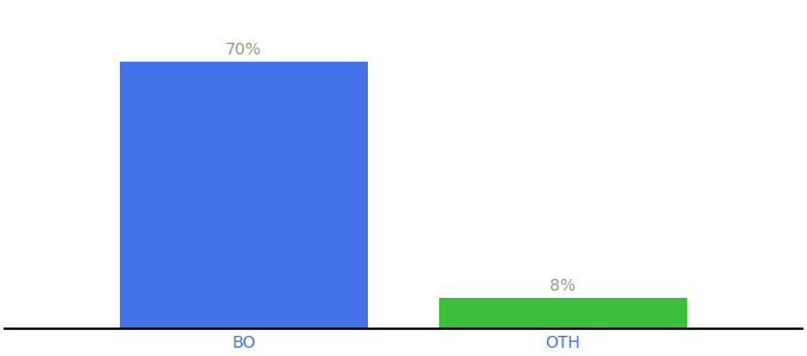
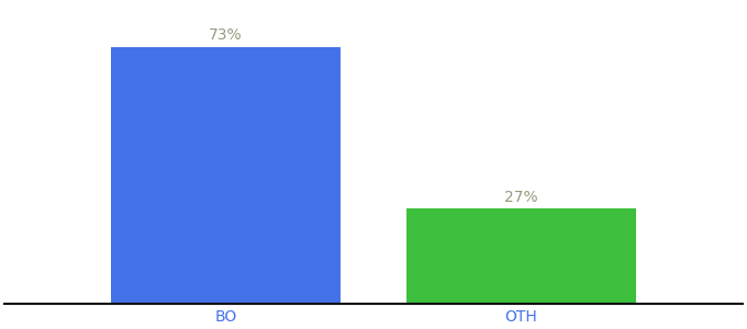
BO: 70% -> 73%
OTH: 8% -> 27%
